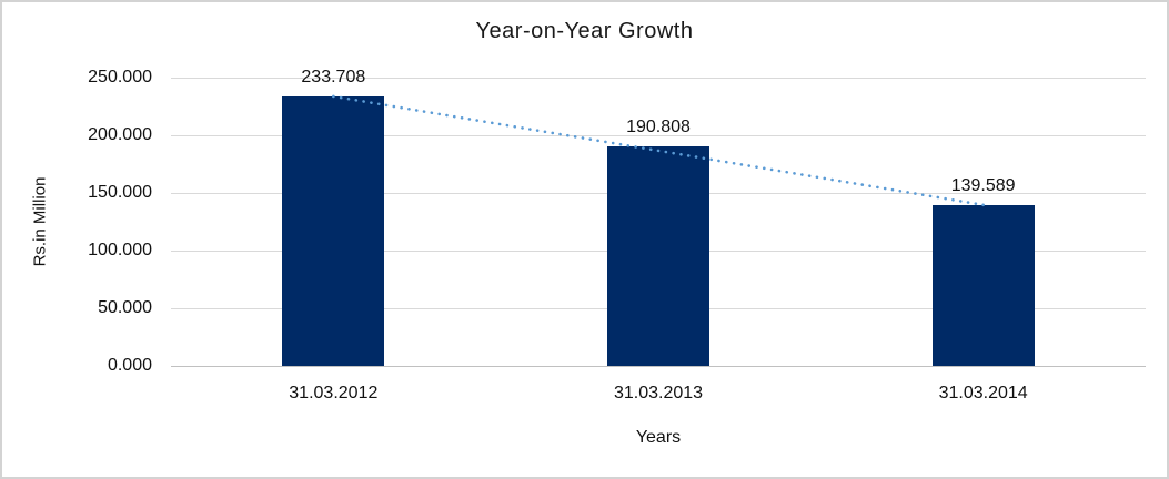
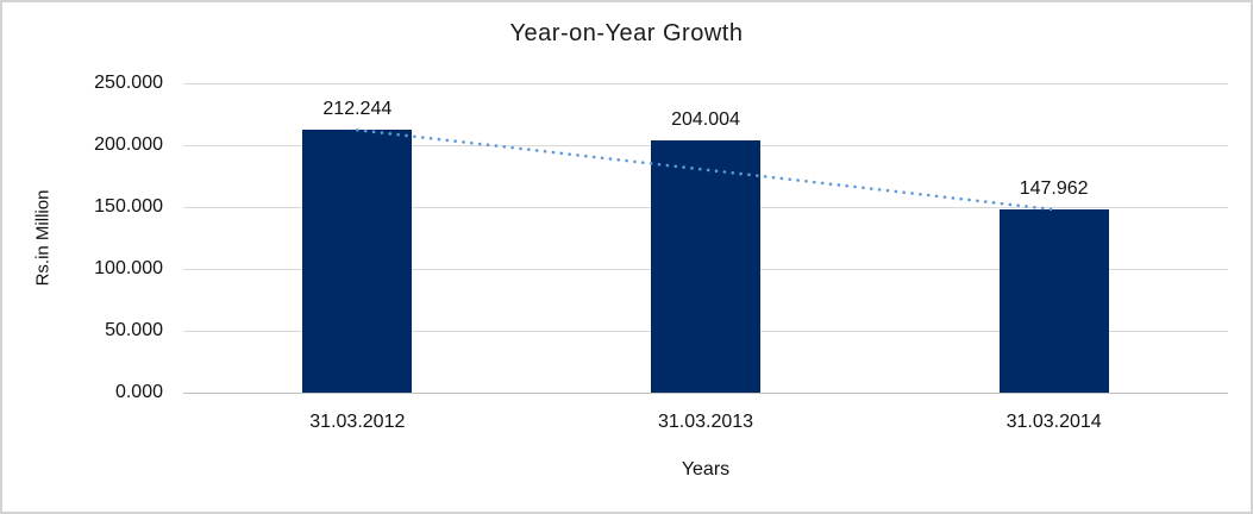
31.03.2012: 233.708 -> 212.244
31.03.2013: 190.808 -> 204.004
31.03.2014: 139.589 -> 147.962
